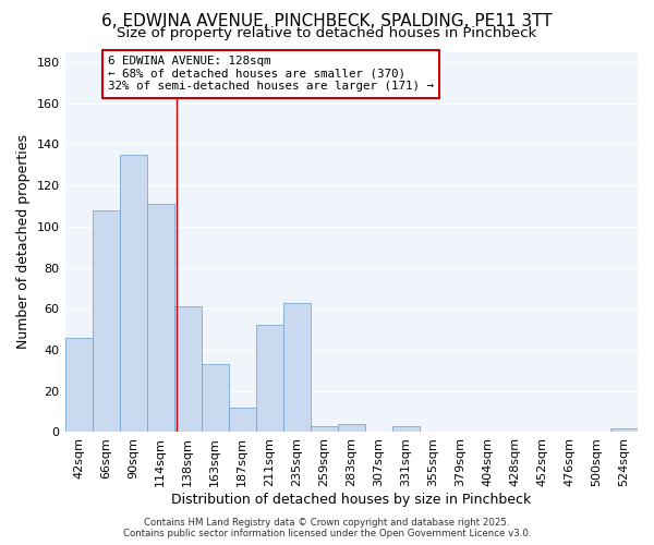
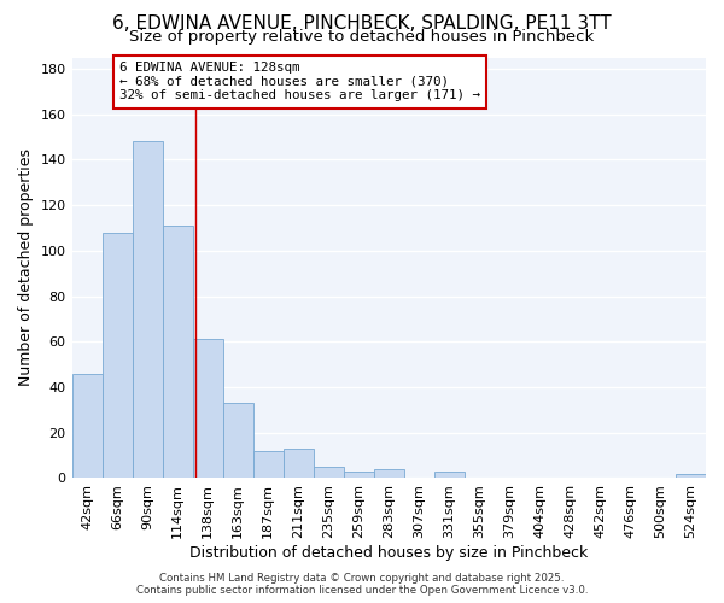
90sqm: 135 -> 148
211sqm: 52 -> 13
235sqm: 63 -> 5
